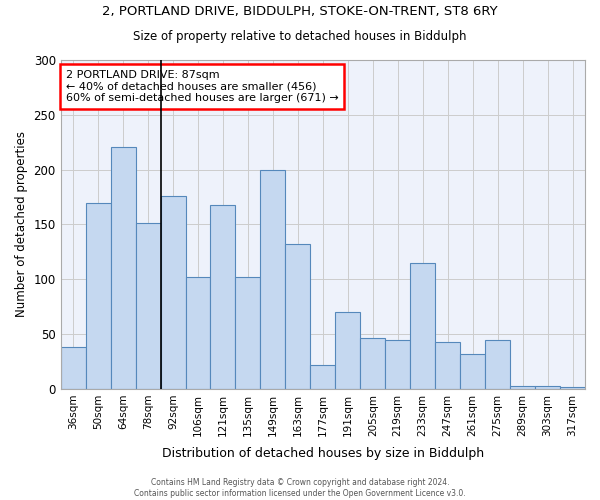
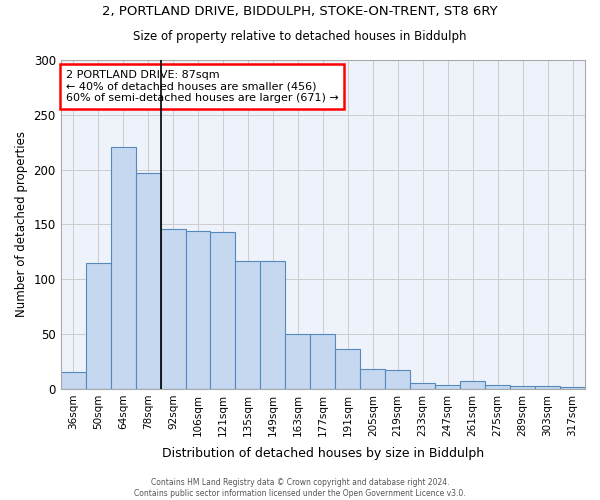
36sqm: 38 -> 15
50sqm: 170 -> 115
78sqm: 151 -> 197
92sqm: 176 -> 146
106sqm: 102 -> 144
121sqm: 168 -> 143
135sqm: 102 -> 117
149sqm: 200 -> 117
163sqm: 132 -> 50
177sqm: 22 -> 50
191sqm: 70 -> 36
205sqm: 46 -> 18
219sqm: 45 -> 17
233sqm: 115 -> 5
247sqm: 43 -> 4
261sqm: 32 -> 7
275sqm: 45 -> 4
